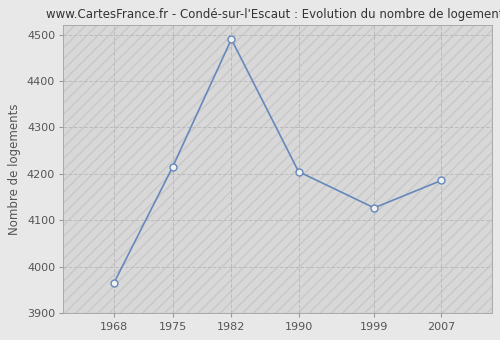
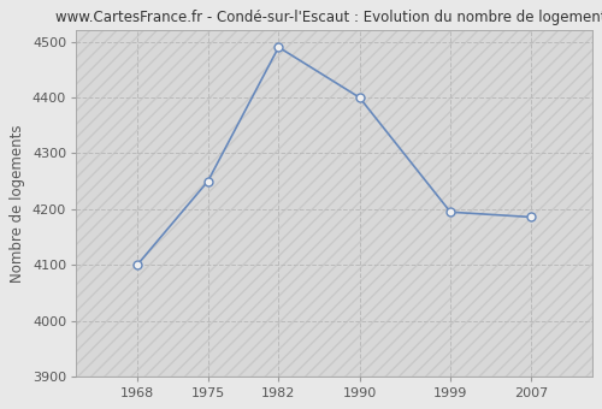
1968: 3965 -> 4100
1975: 4215 -> 4250
1990: 4205 -> 4400
1999: 4127 -> 4195
